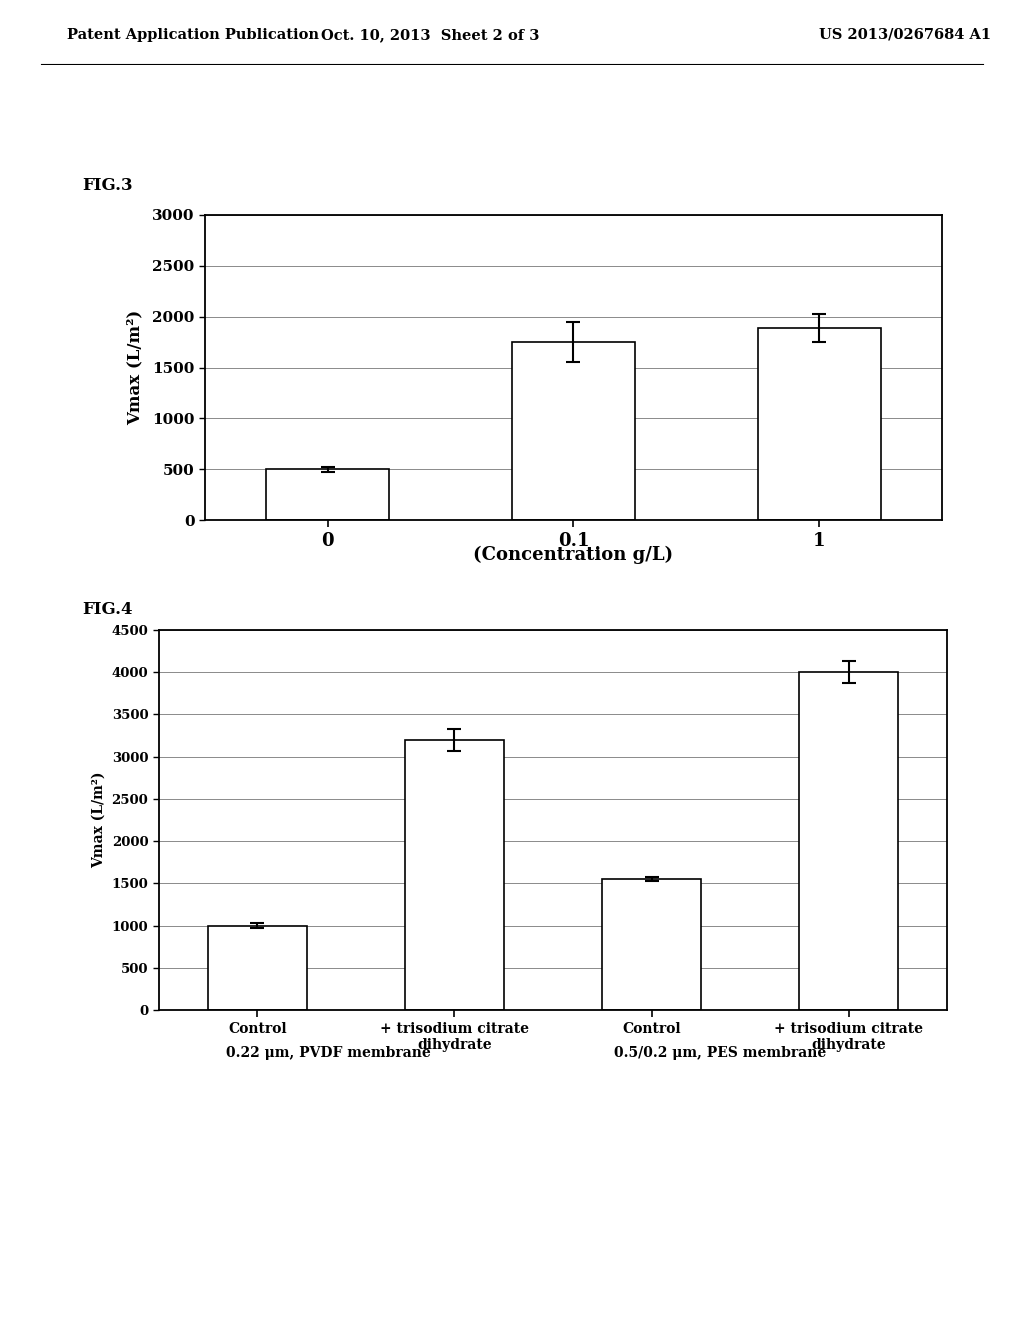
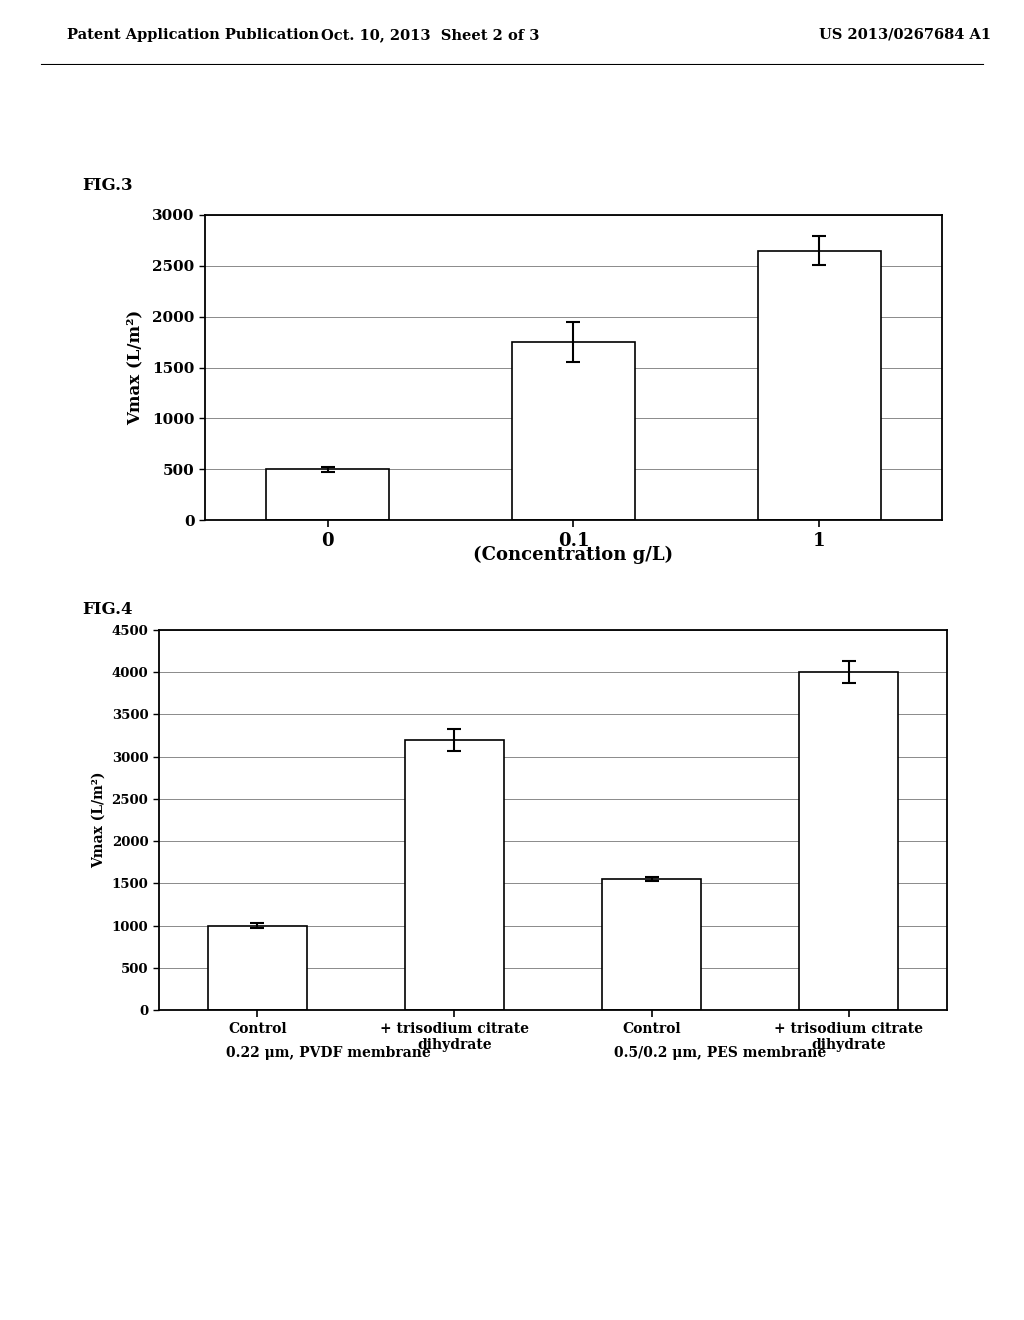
1: 1890 -> 2650
